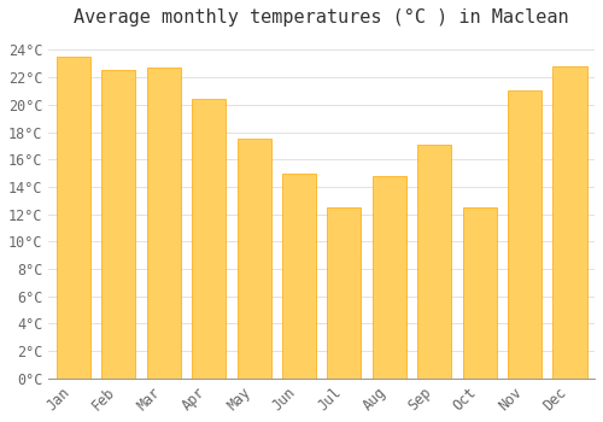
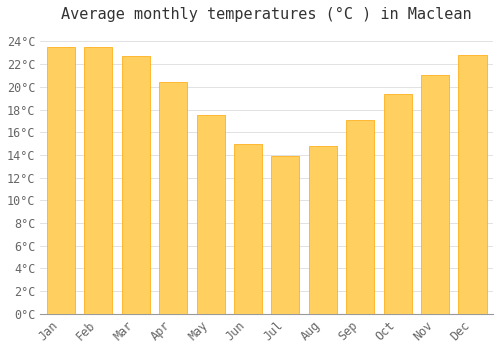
Feb: 22.5°C -> 23.5°C
Jul: 12.5°C -> 13.9°C
Oct: 12.5°C -> 19.4°C
